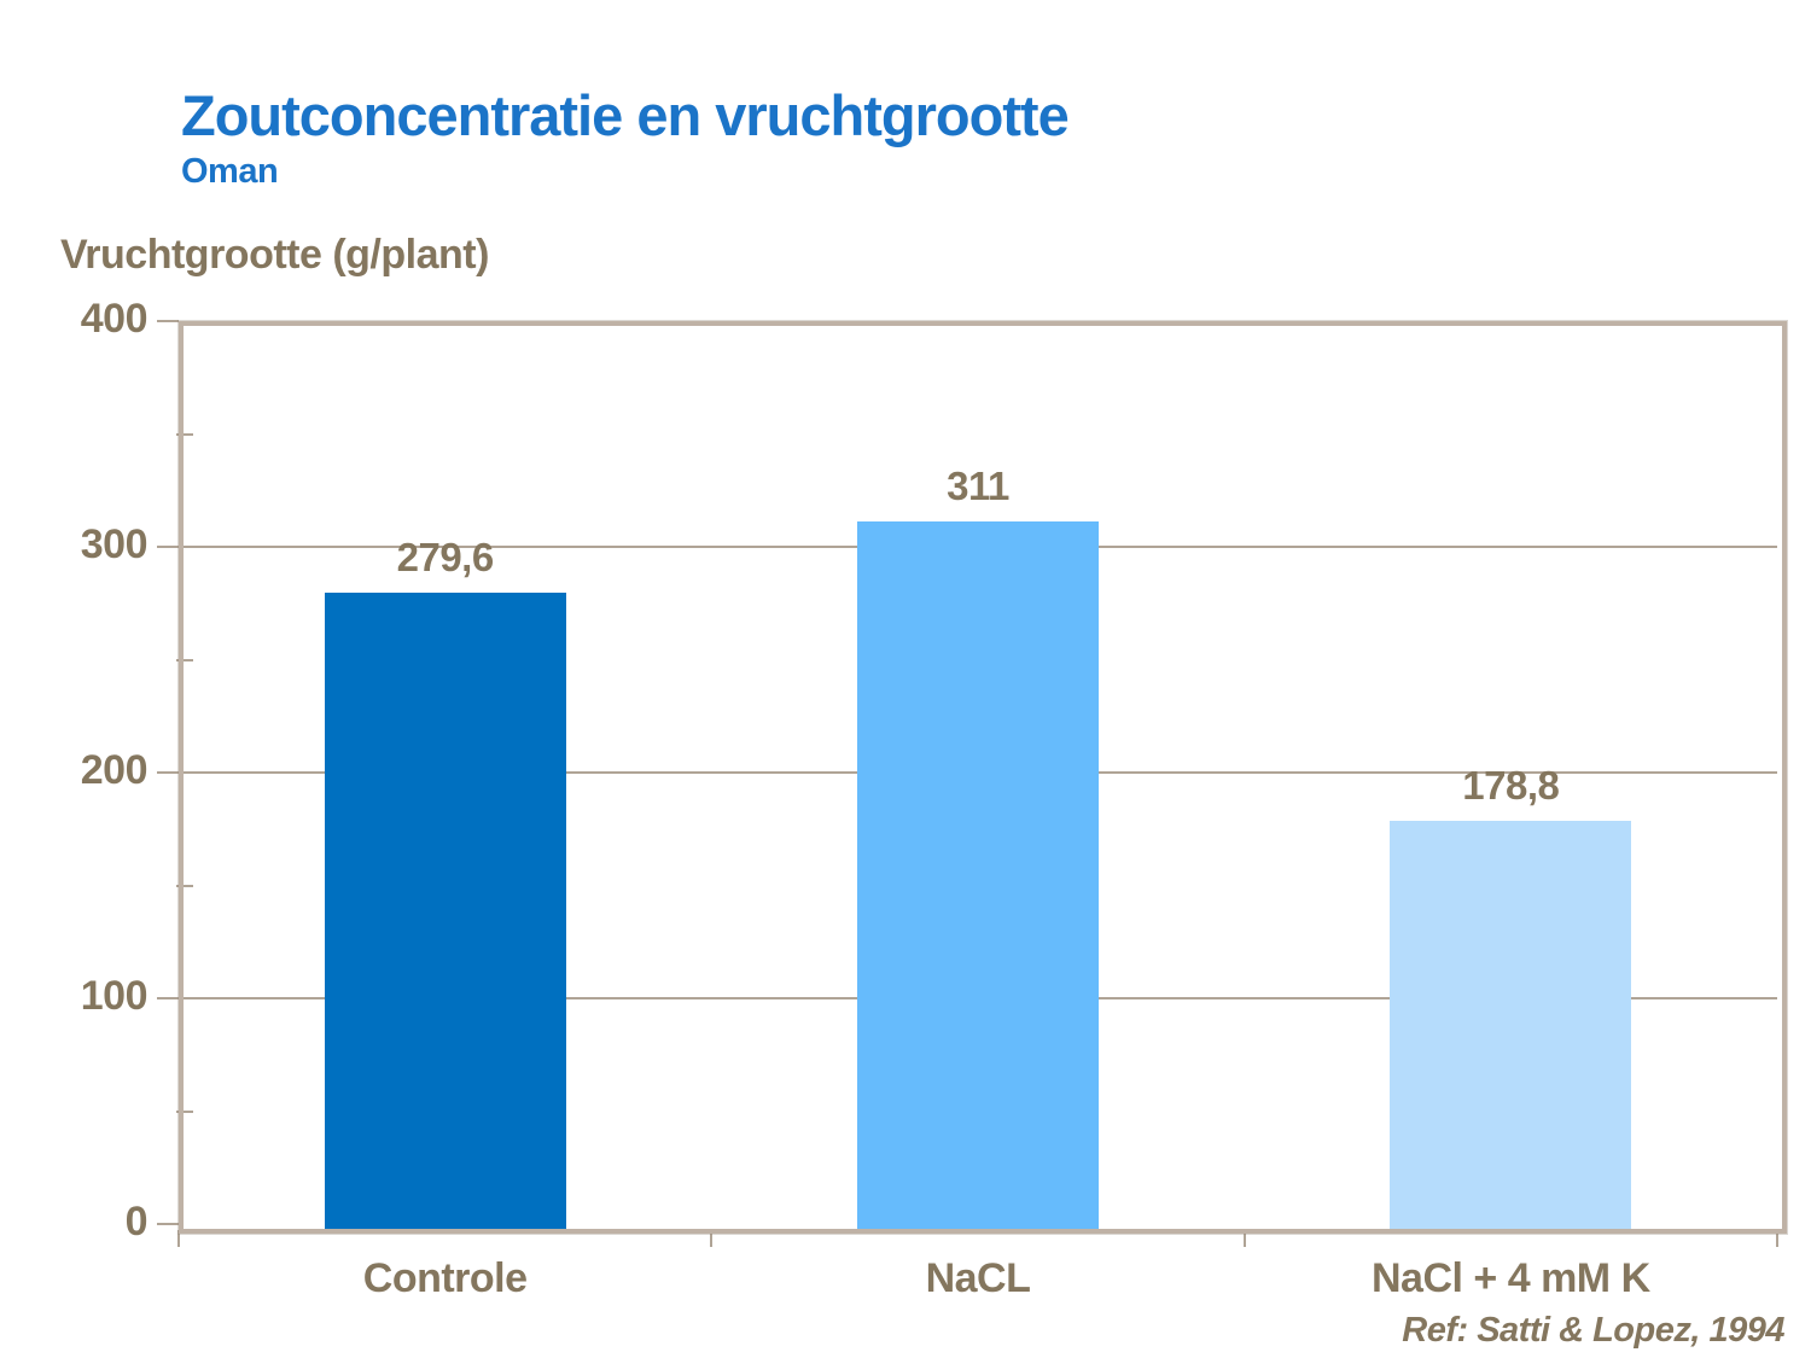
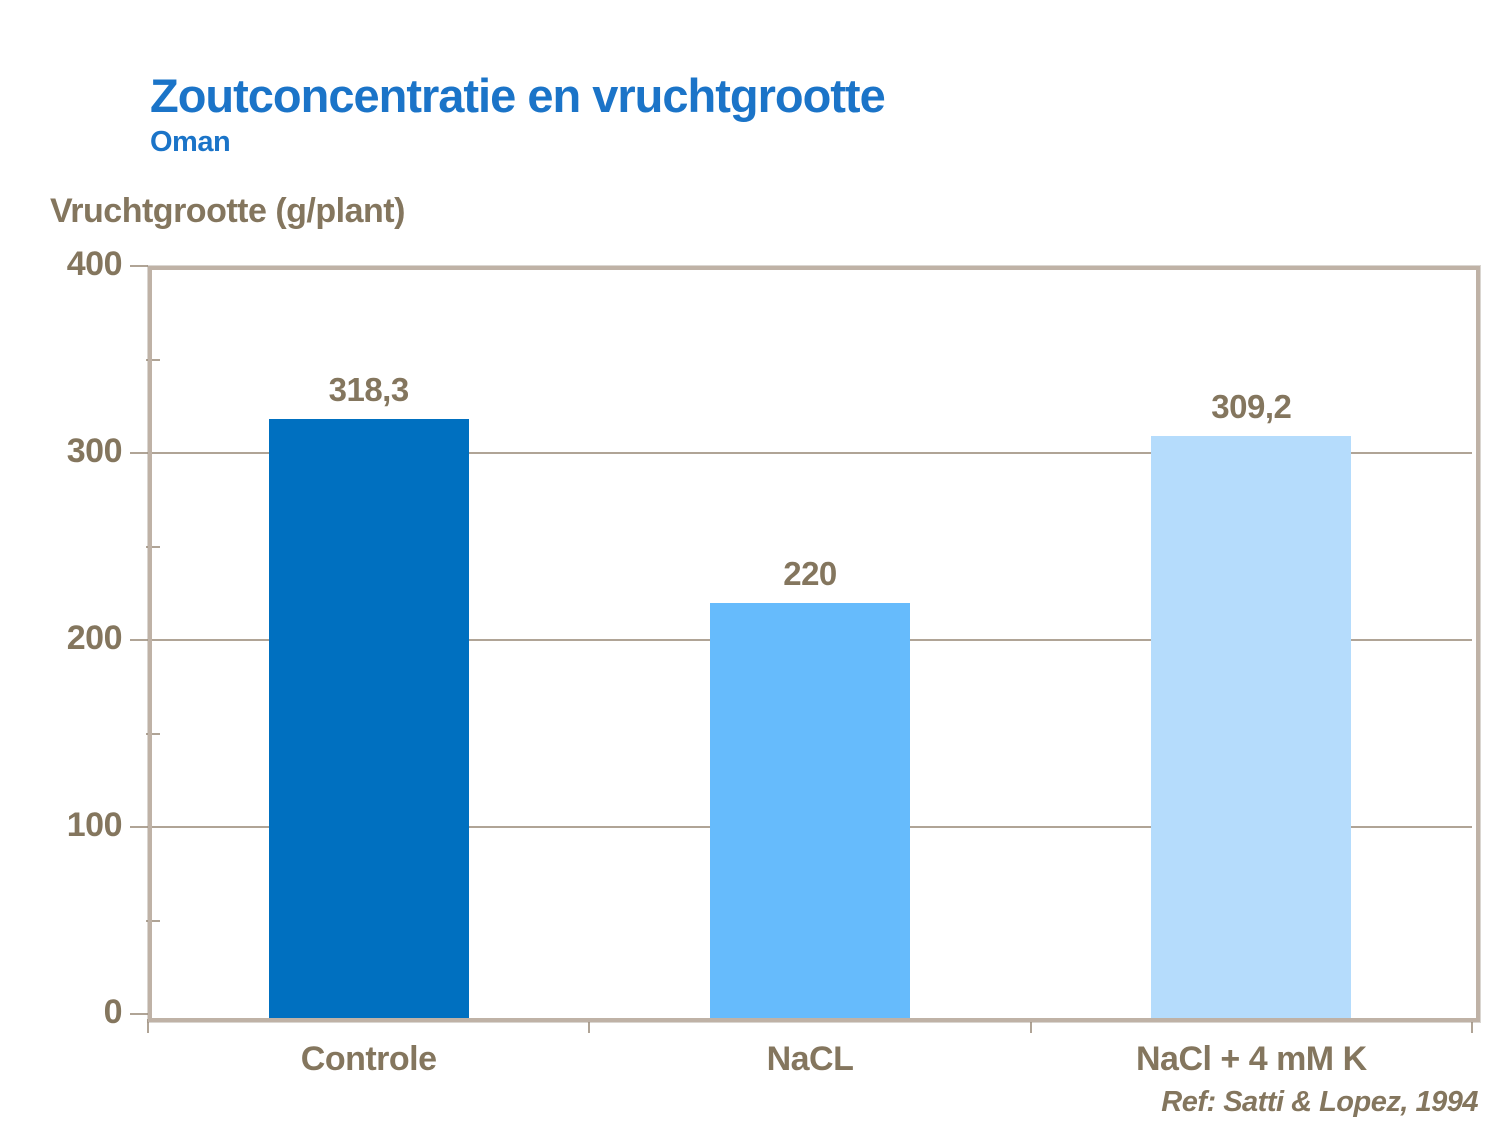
Controle: 279,6 -> 318,3
NaCL: 311 -> 220
NaCl + 4 mM K: 178,8 -> 309,2
